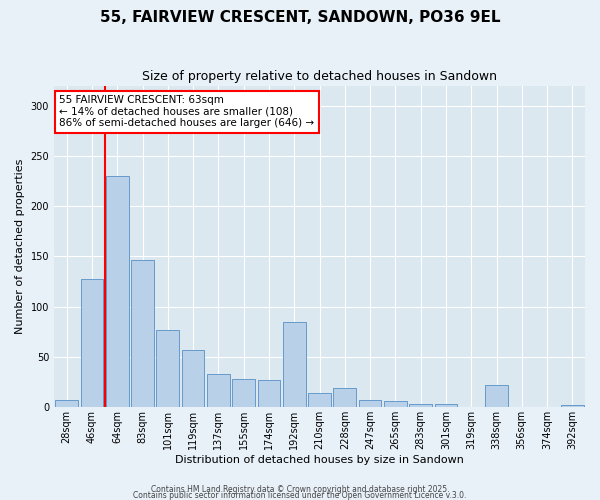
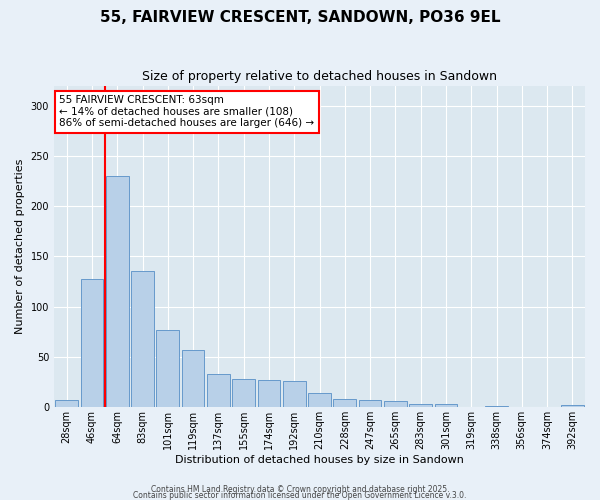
83sqm: 146 -> 136
192sqm: 85 -> 26
228sqm: 19 -> 8
338sqm: 22 -> 1
